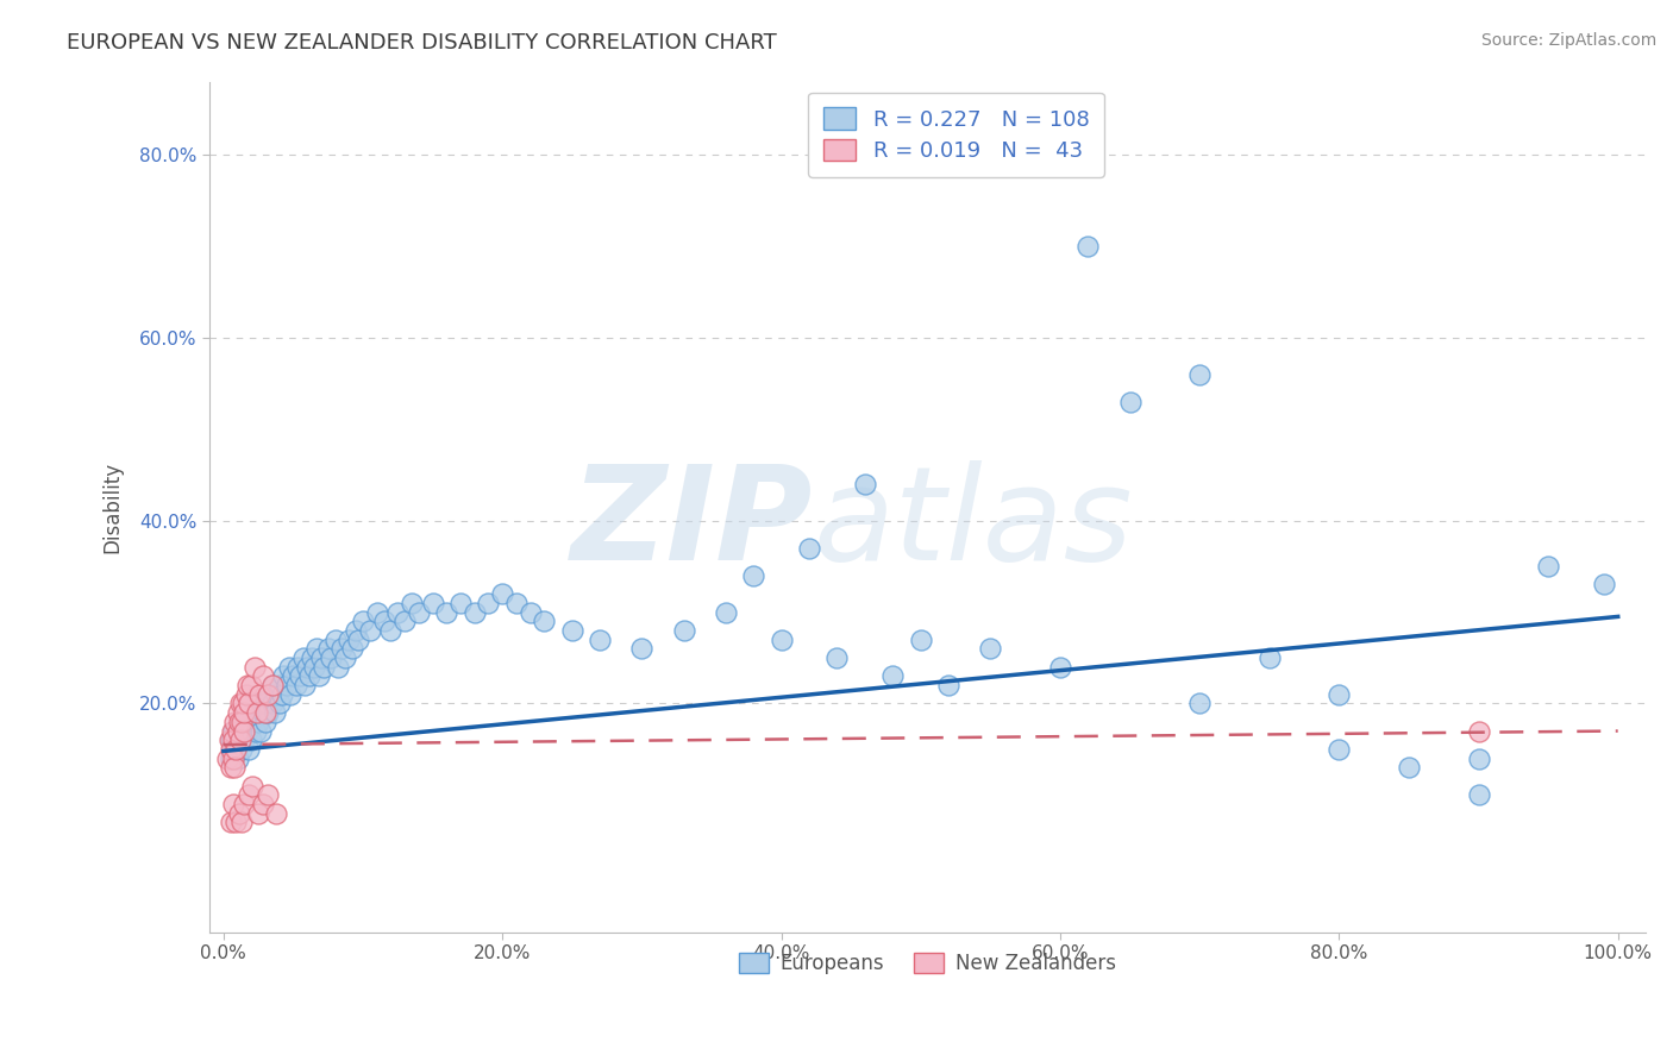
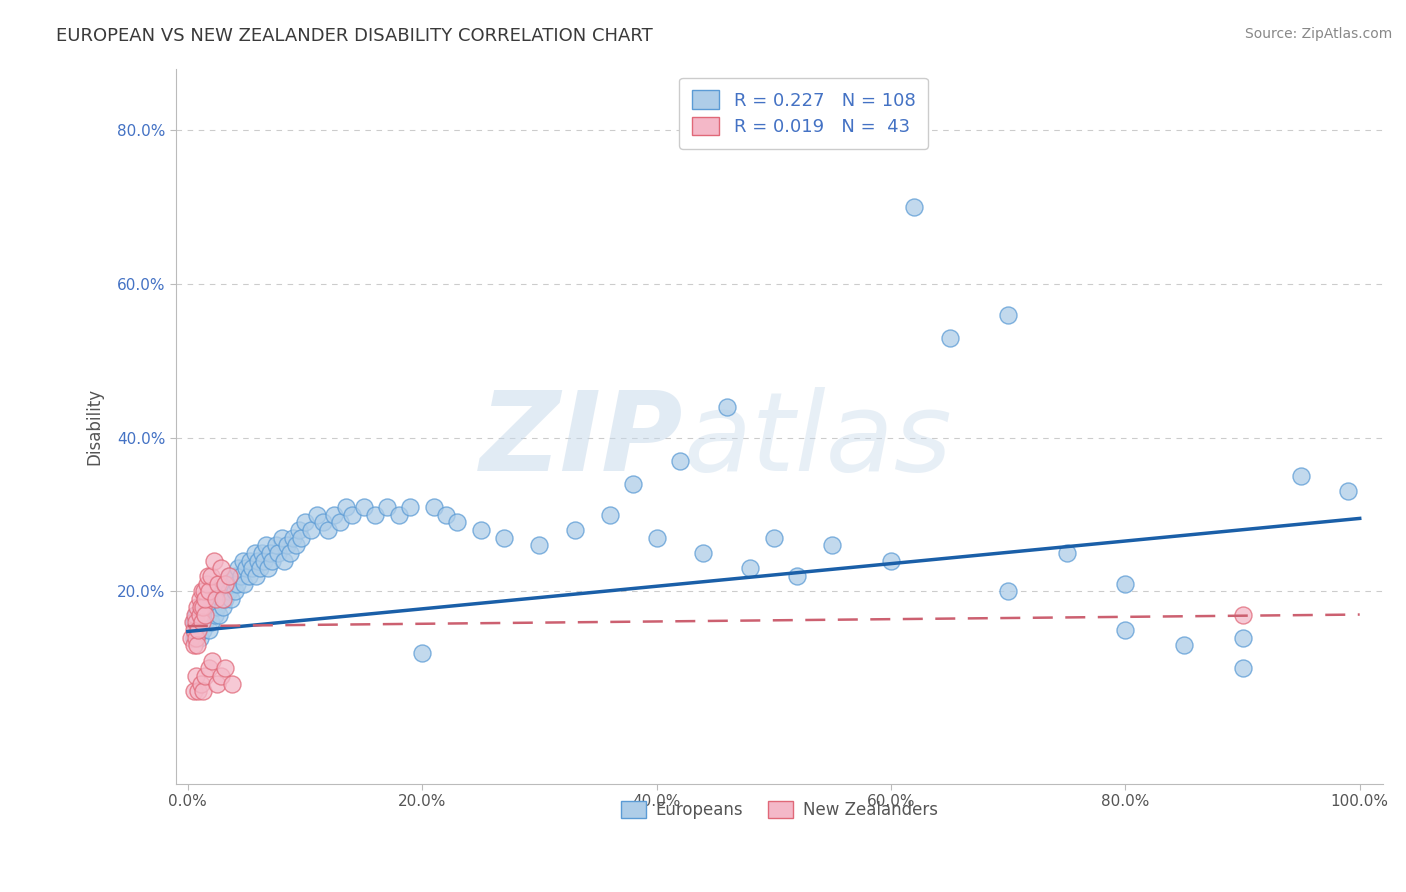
Europeans/20.0%: 32% -> 12%
